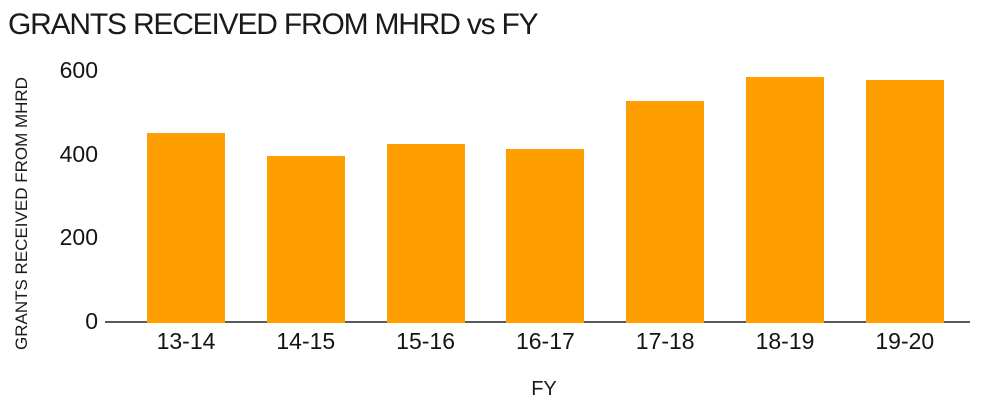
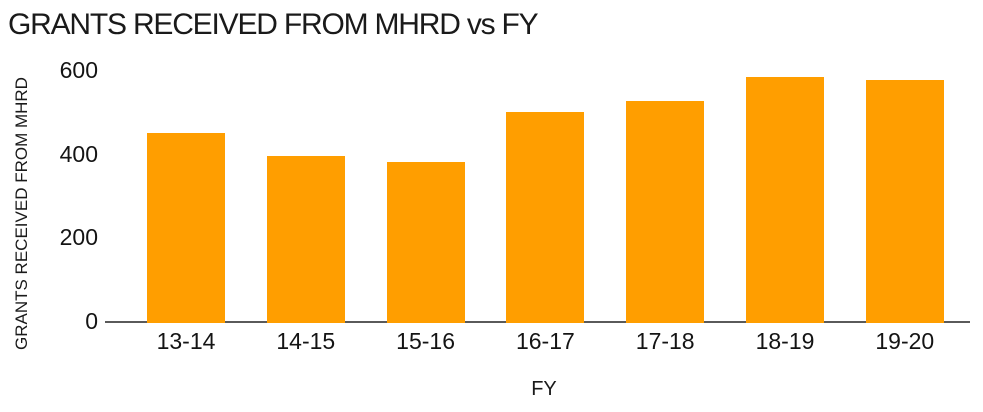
15-16: 420 -> 380
16-17: 410 -> 500
